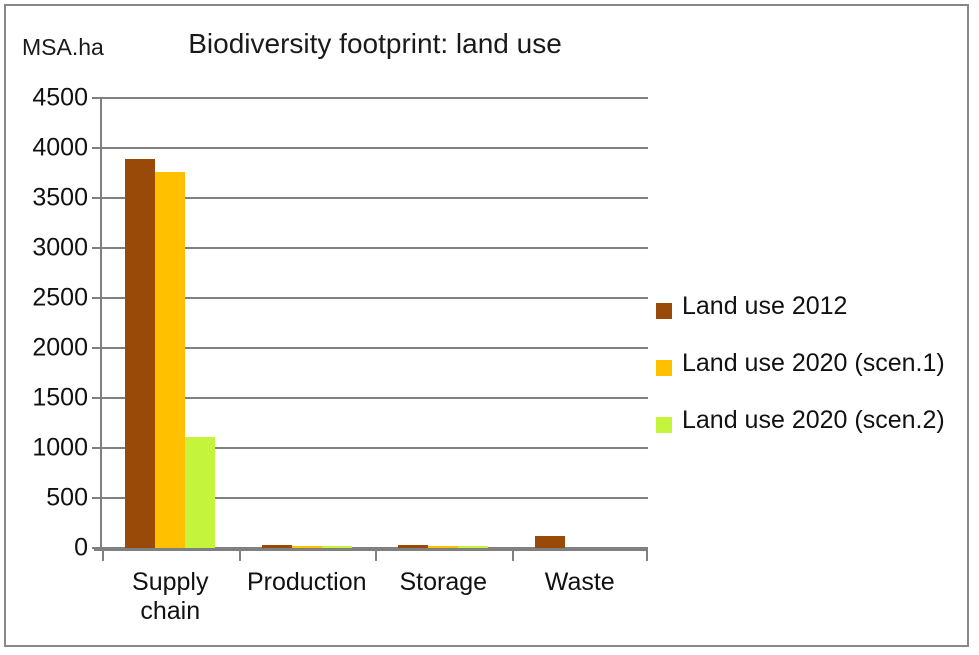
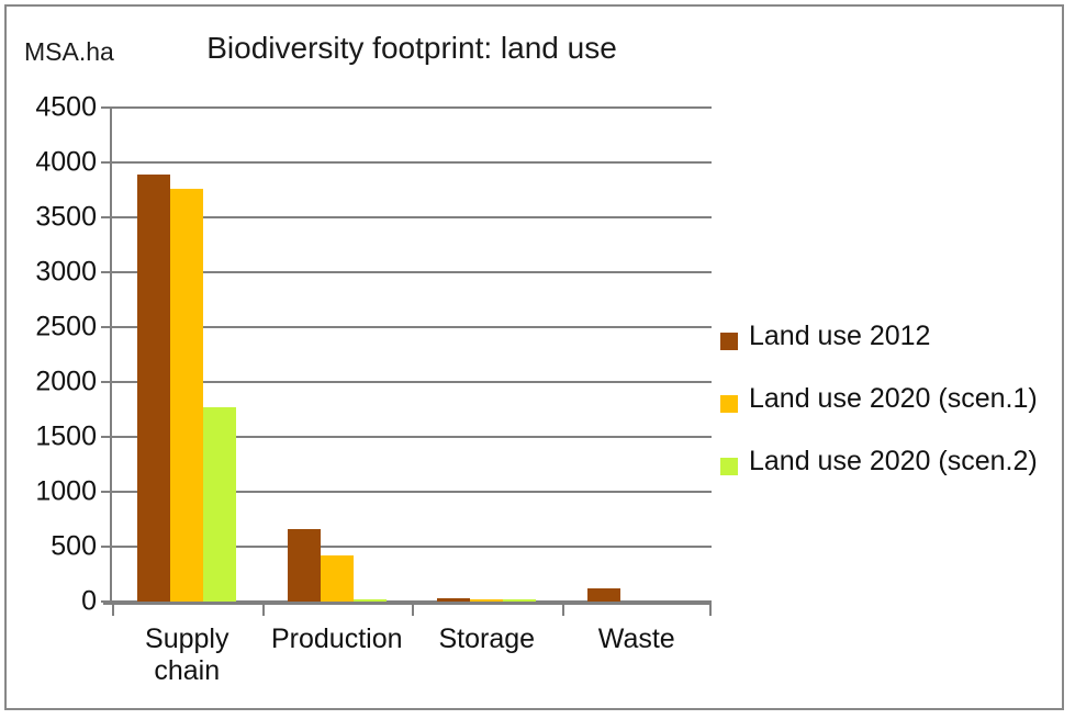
Land use 2020 (scen.2)/Supply chain: 1110 -> 1770
Land use 2012/Production: 30 -> 660
Land use 2020 (scen.1)/Production: 20 -> 420
